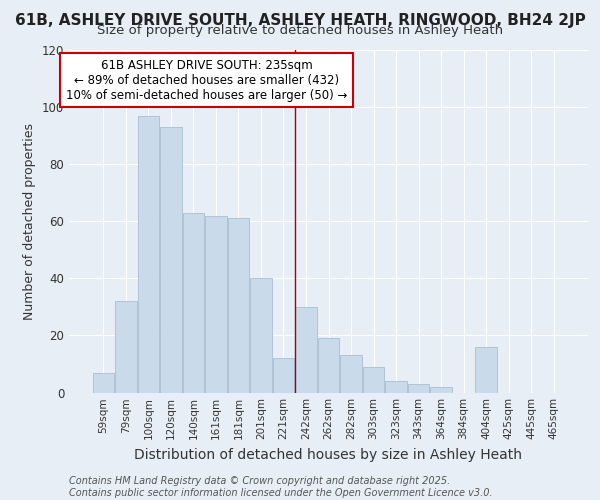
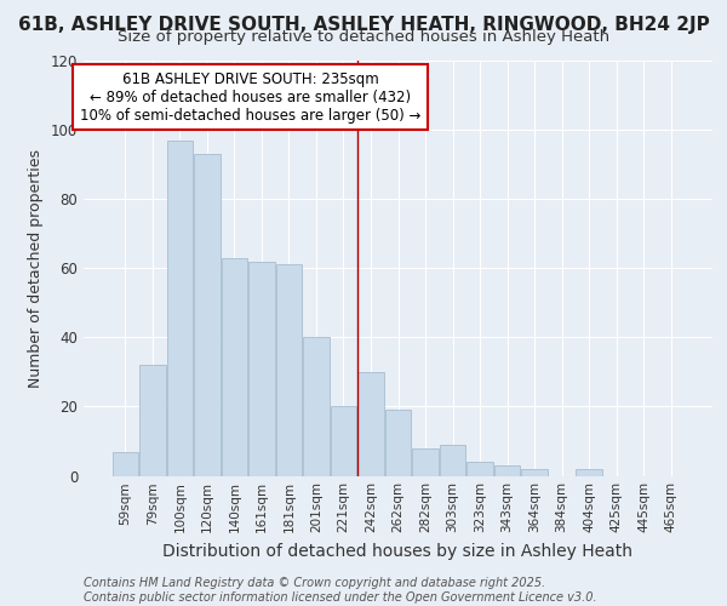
221sqm: 12 -> 20
282sqm: 13 -> 8
404sqm: 16 -> 2
